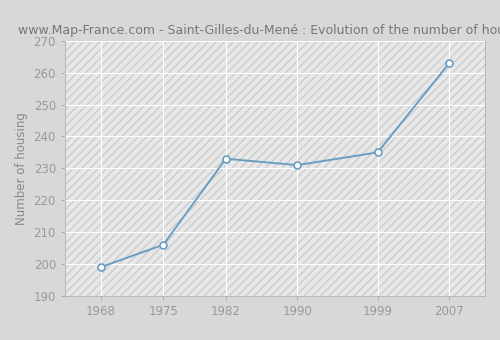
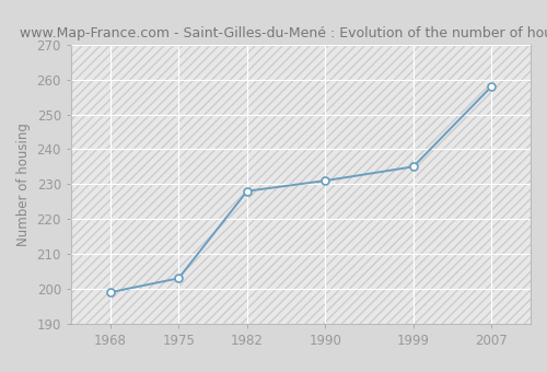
1975: 206 -> 203
1982: 233 -> 228
2007: 263 -> 258
